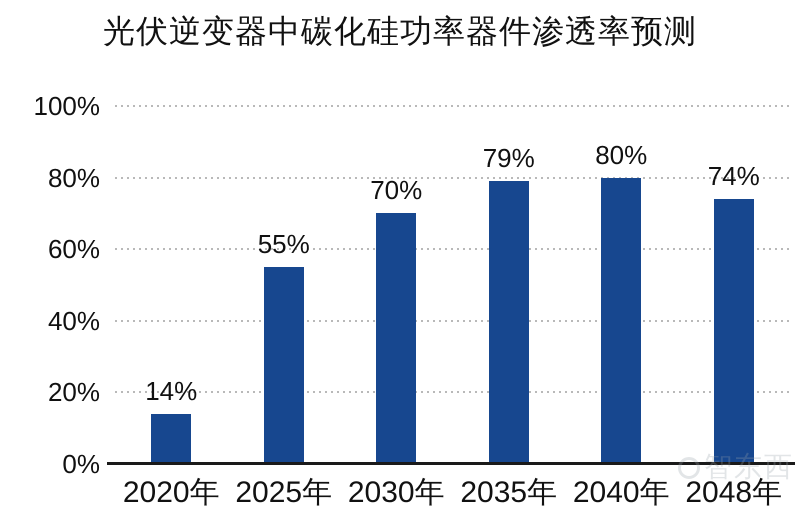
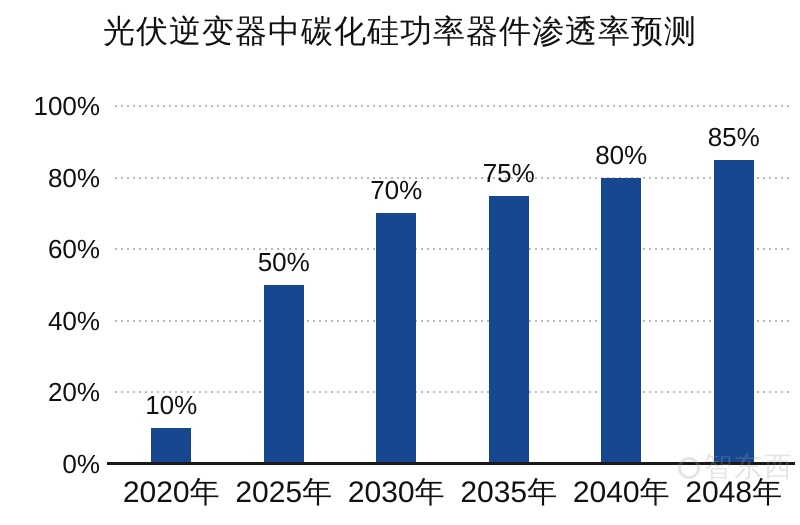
2020年: 14% -> 10%
2025年: 55% -> 50%
2035年: 79% -> 75%
2048年: 74% -> 85%
